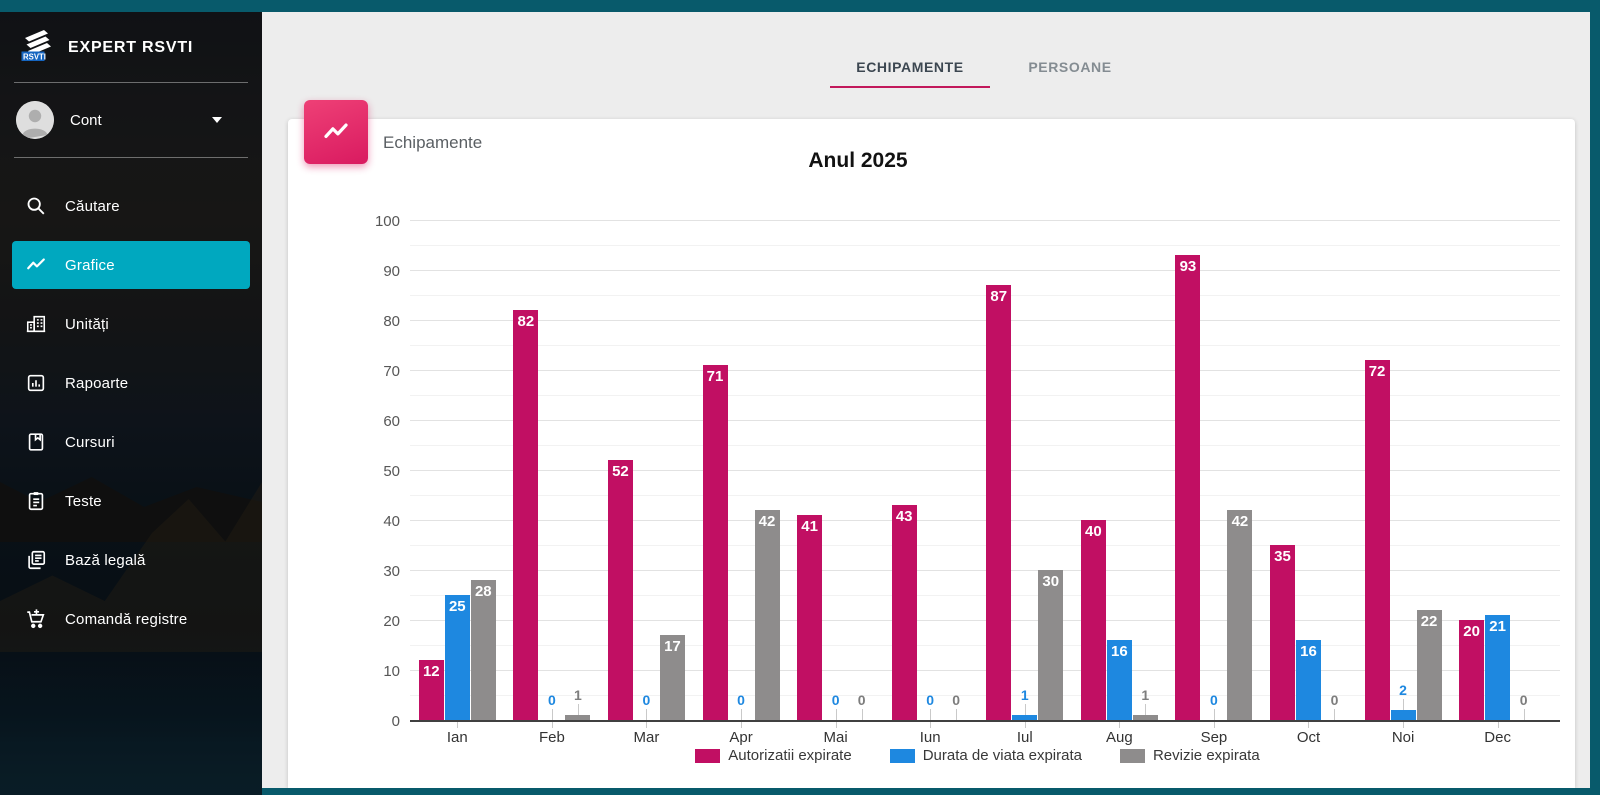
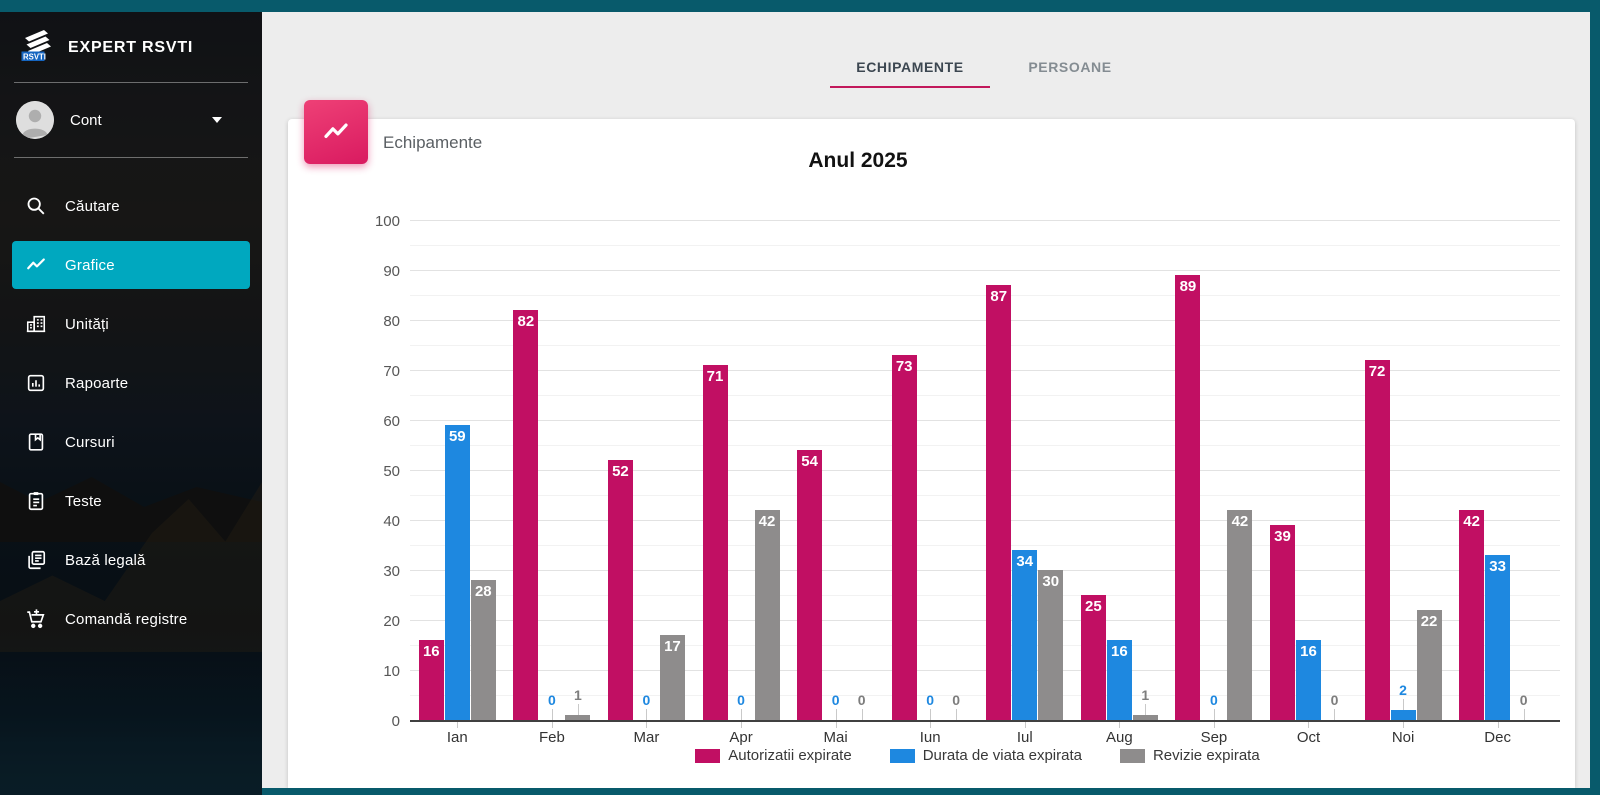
Autorizatii expirate/Ian: 12 -> 16
Durata de viata expirata/Ian: 25 -> 59
Autorizatii expirate/Mai: 41 -> 54
Autorizatii expirate/Iun: 43 -> 73
Durata de viata expirata/Iul: 1 -> 34
Autorizatii expirate/Aug: 40 -> 25
Autorizatii expirate/Sep: 93 -> 89
Autorizatii expirate/Oct: 35 -> 39
Autorizatii expirate/Dec: 20 -> 42
Durata de viata expirata/Dec: 21 -> 33
